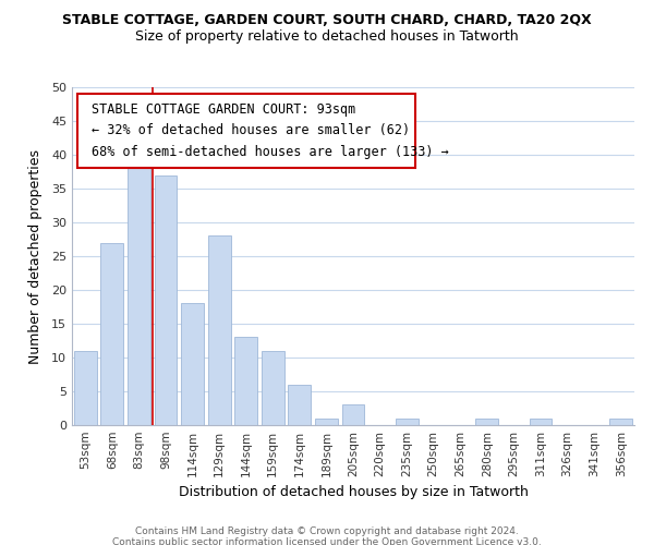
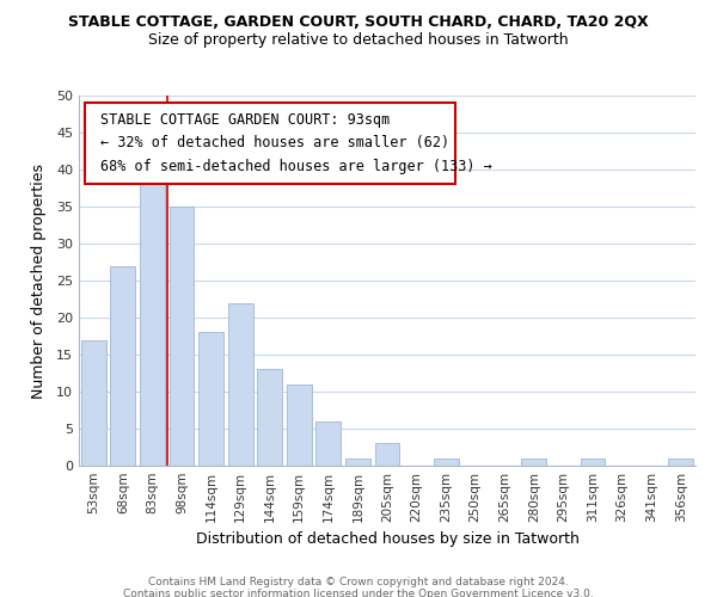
53sqm: 11 -> 17
98sqm: 37 -> 35
129sqm: 28 -> 22
